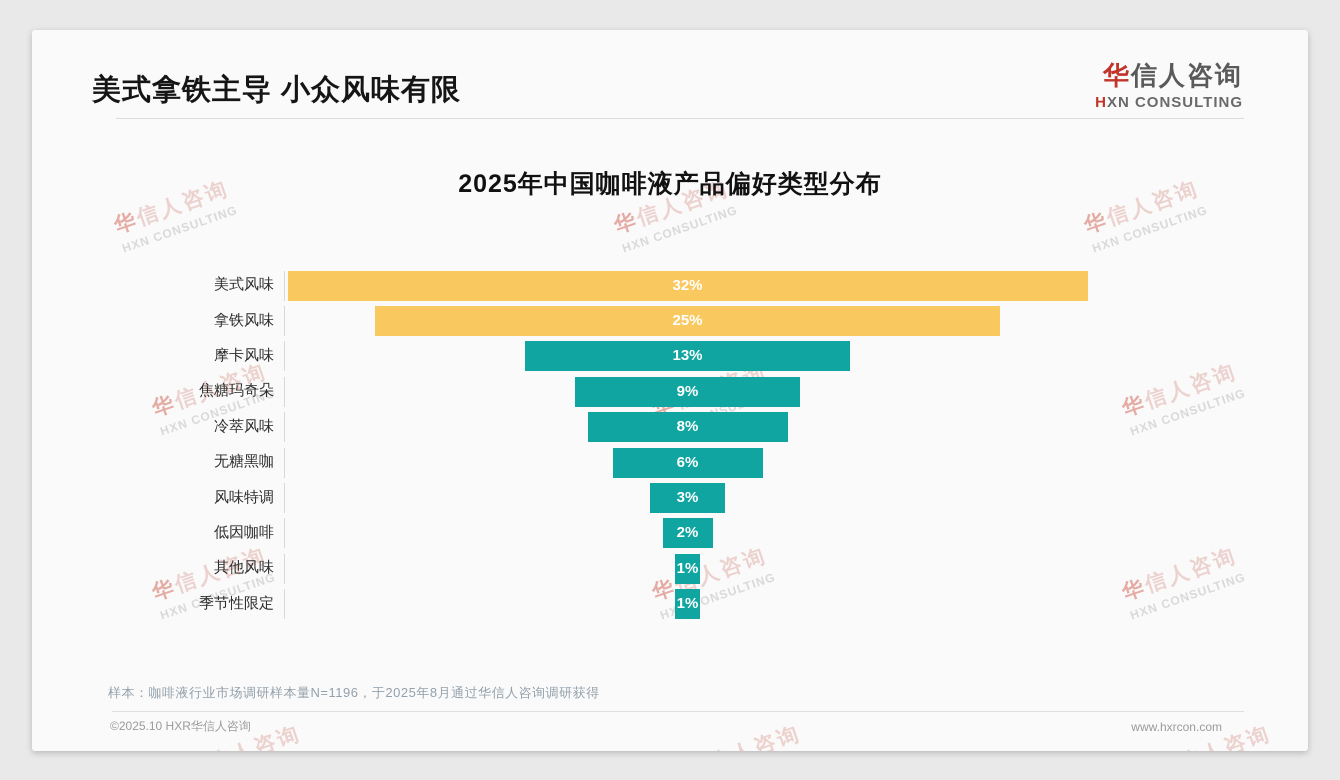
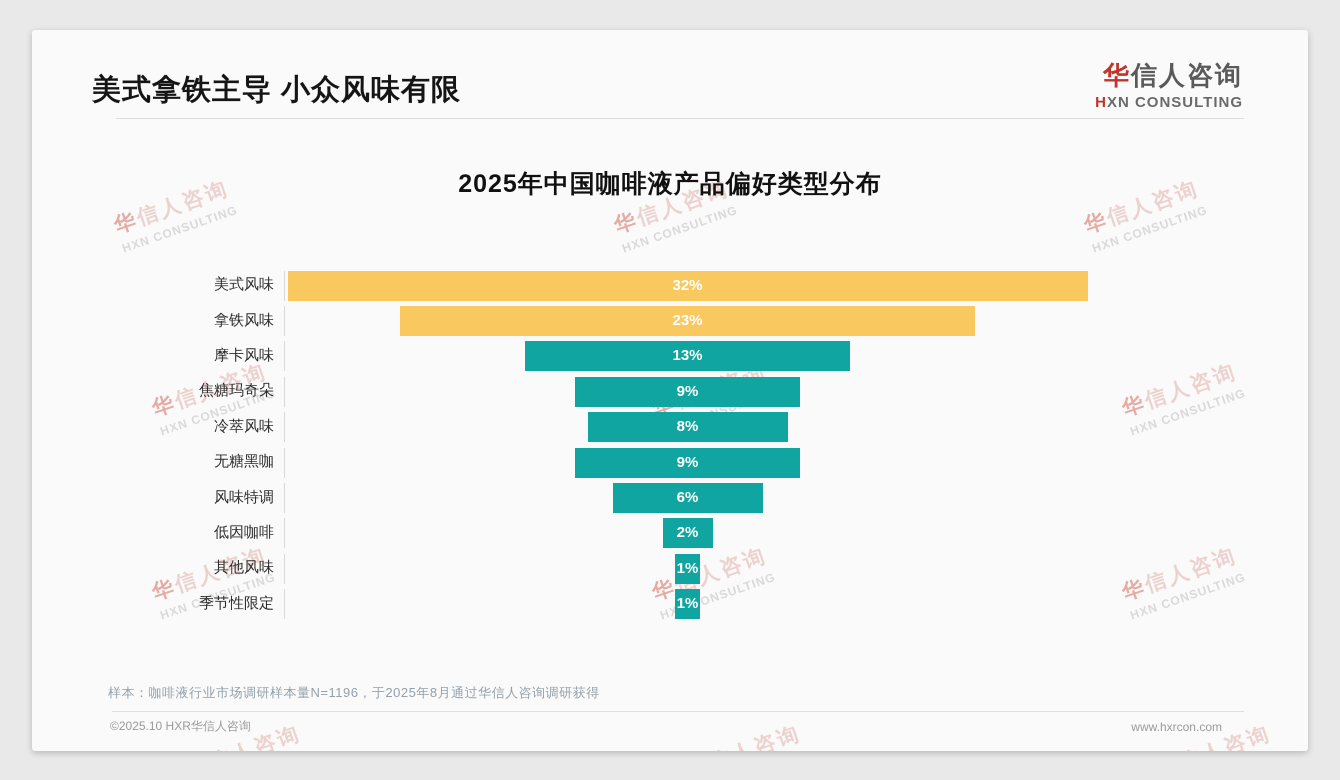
拿铁风味: 25% -> 23%
无糖黑咖: 6% -> 9%
风味特调: 3% -> 6%
